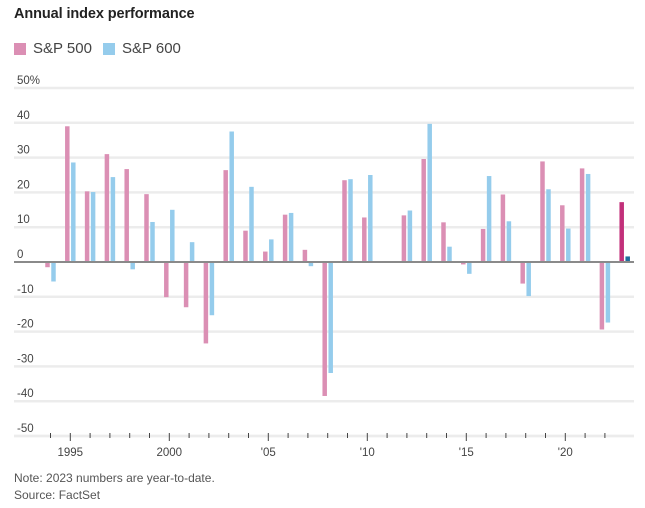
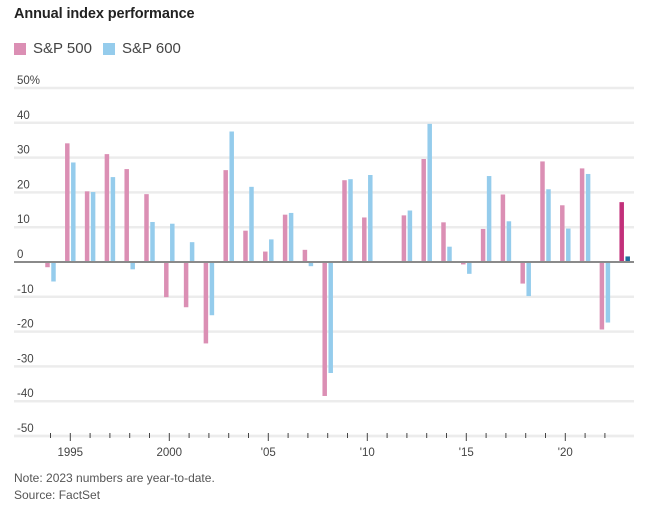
S&P 500/1995: 39% -> 34%
S&P 600/2000: 15% -> 11%
